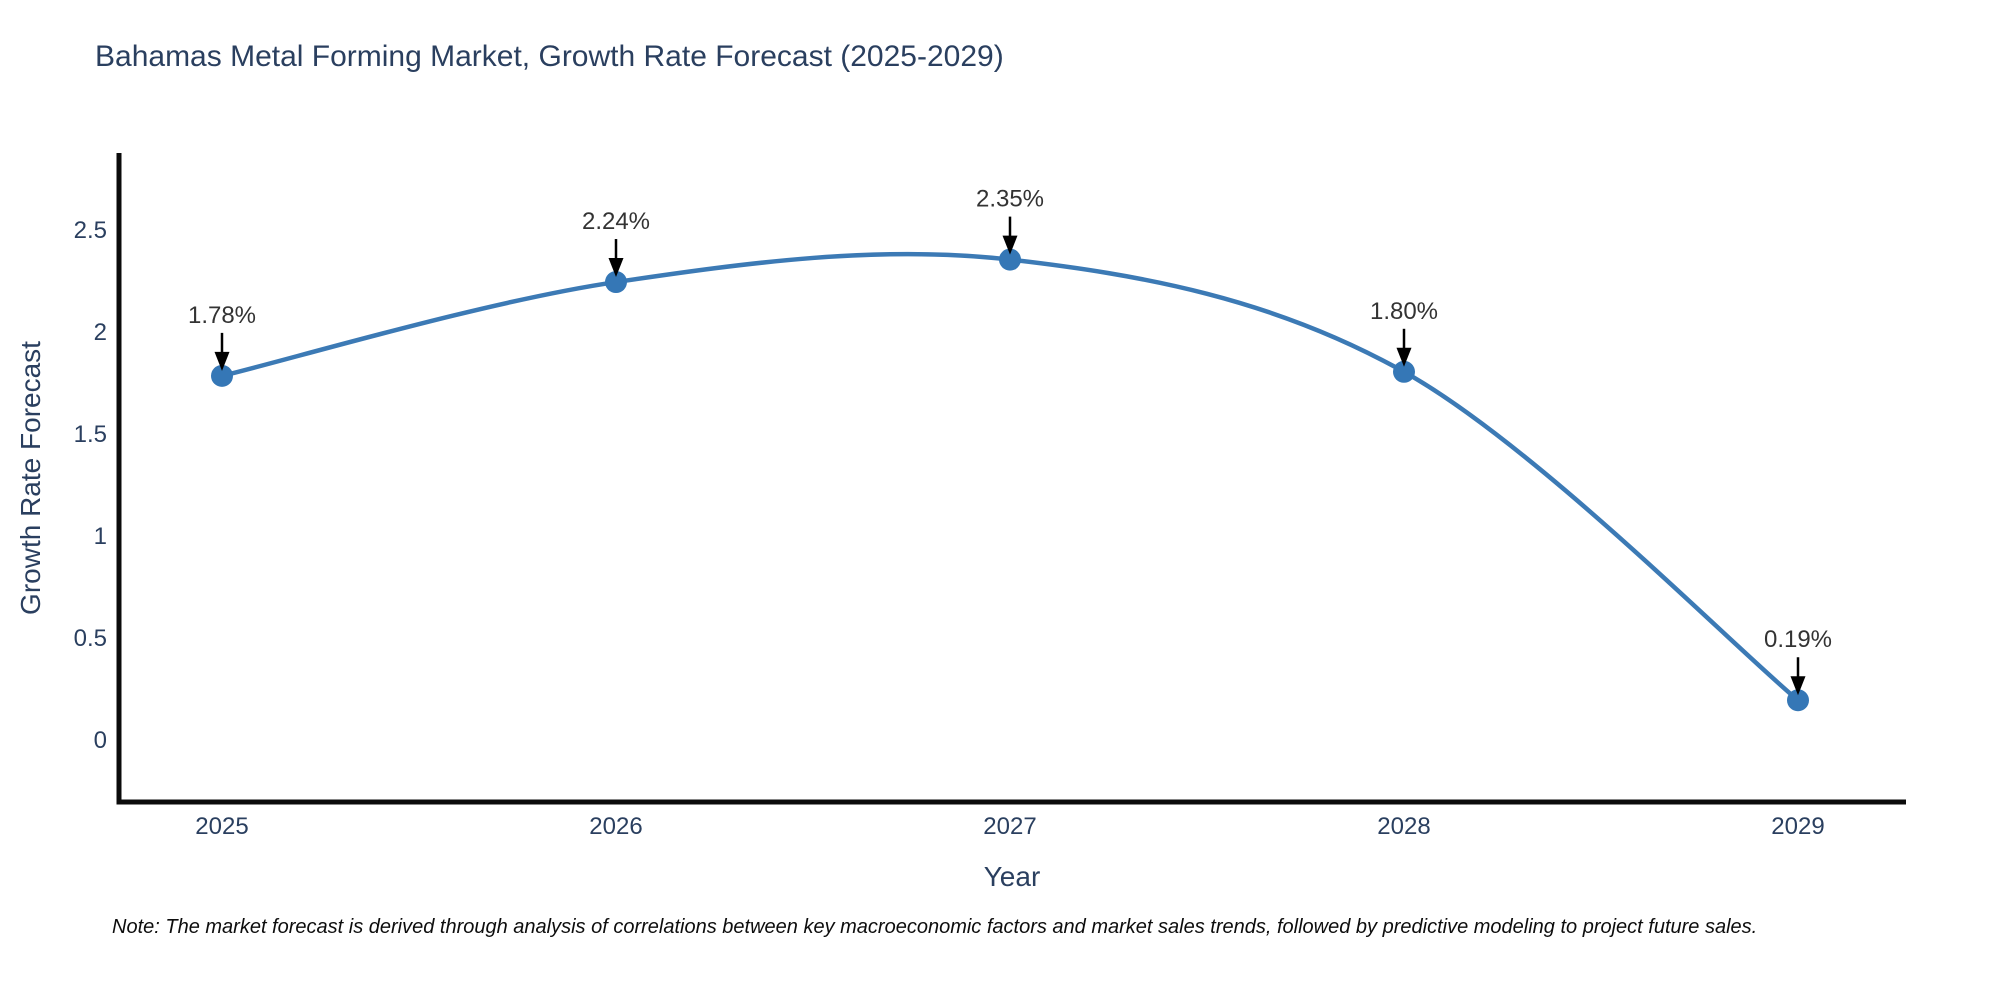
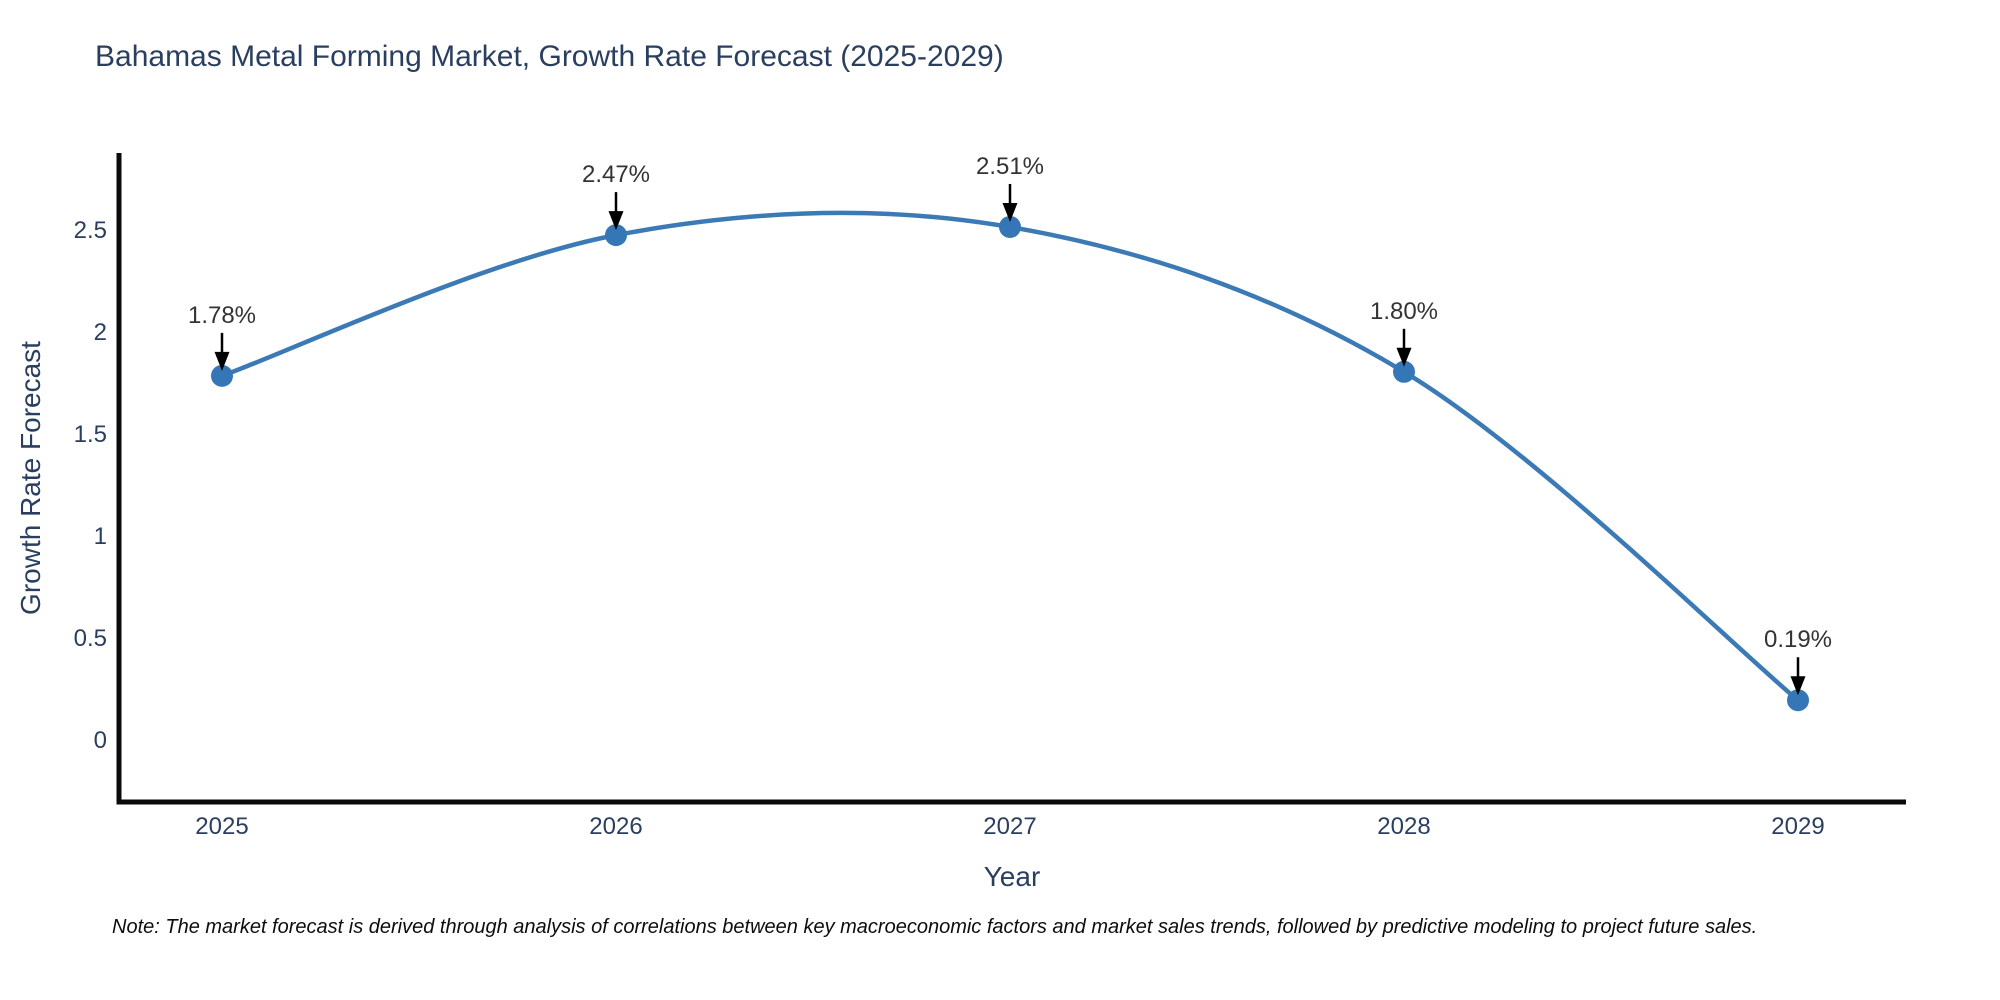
2026: 2.24% -> 2.47%
2027: 2.35% -> 2.51%
